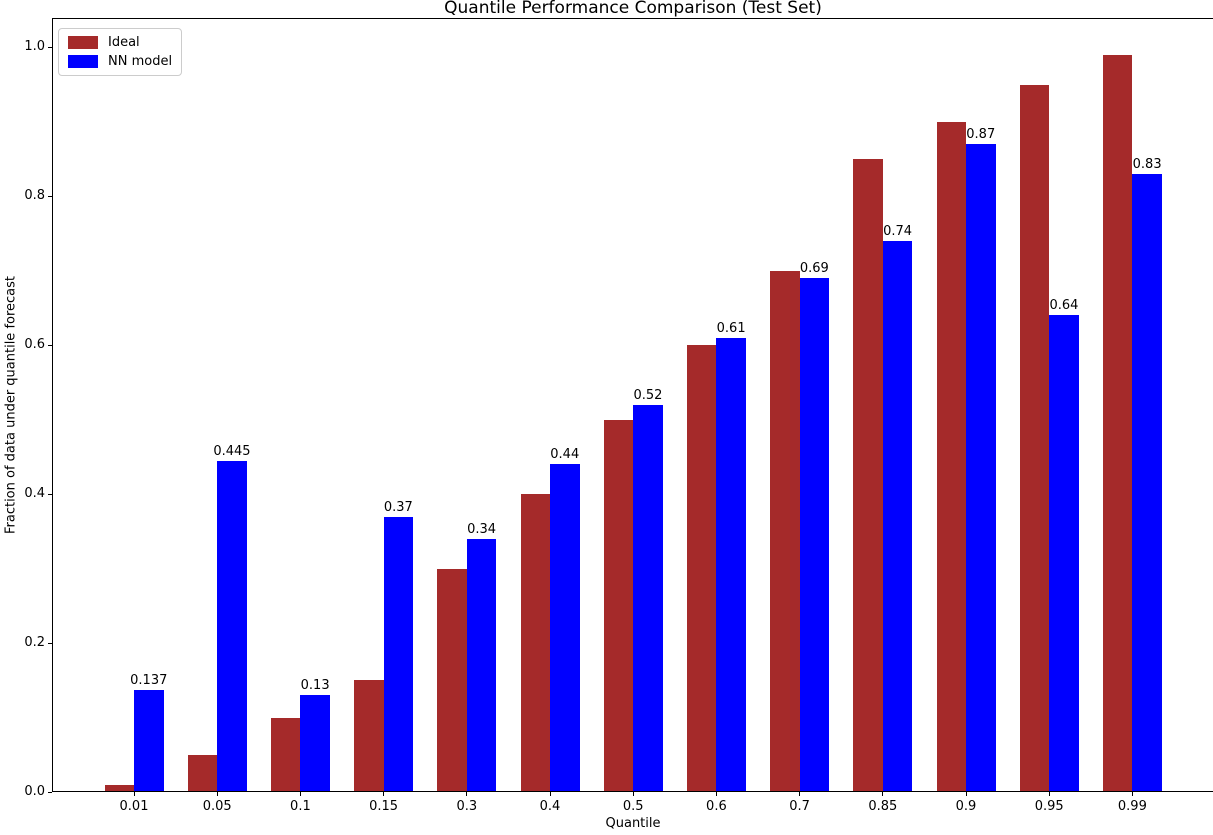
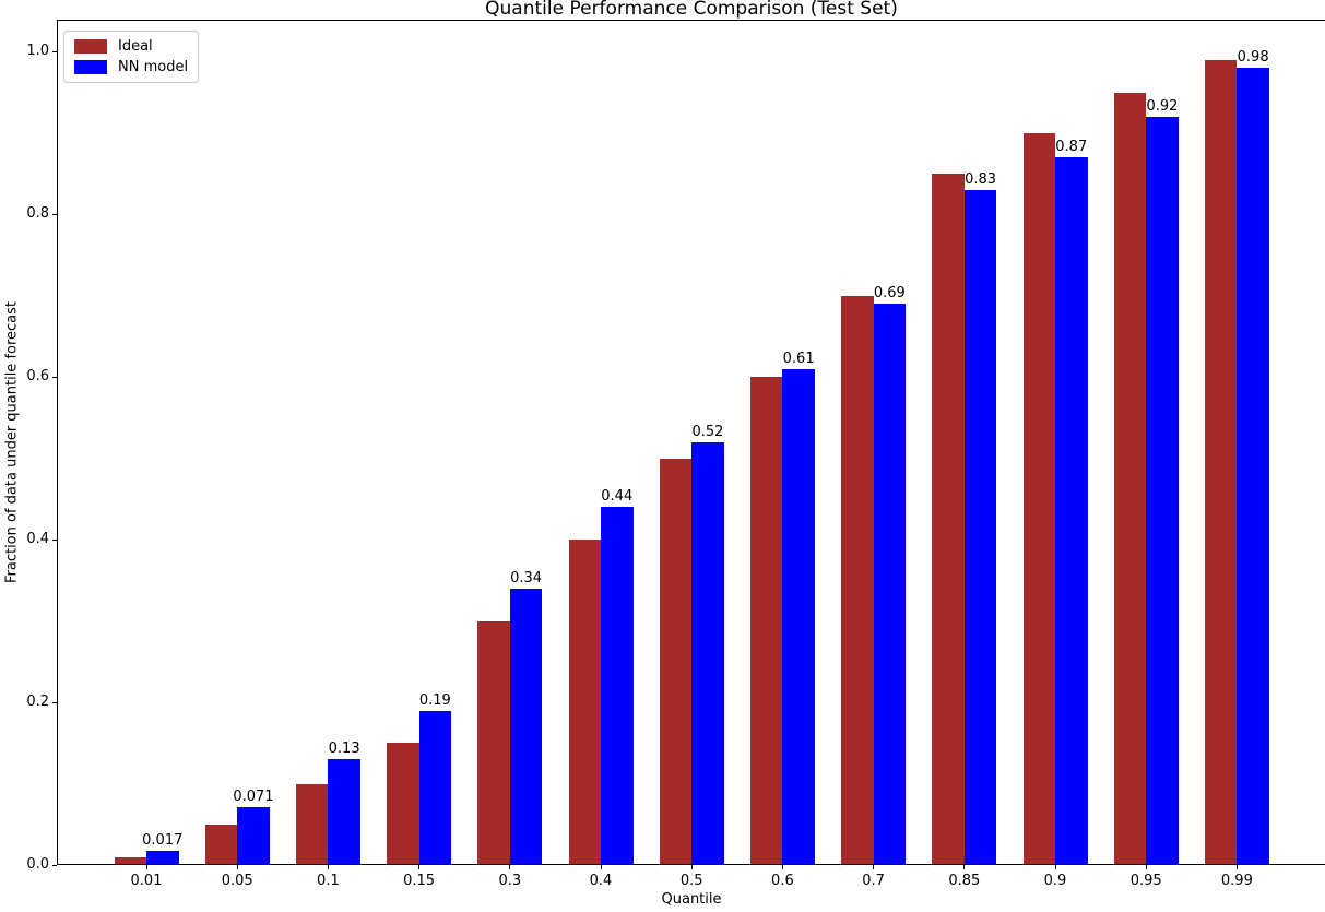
NN model/0.01: 0.137 -> 0.017
NN model/0.05: 0.445 -> 0.071
NN model/0.15: 0.37 -> 0.19
NN model/0.85: 0.74 -> 0.83
NN model/0.95: 0.64 -> 0.92
NN model/0.99: 0.83 -> 0.98
